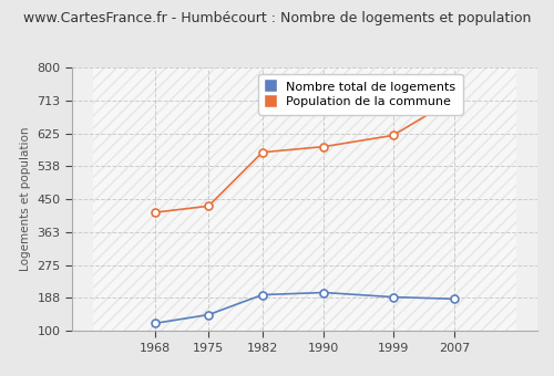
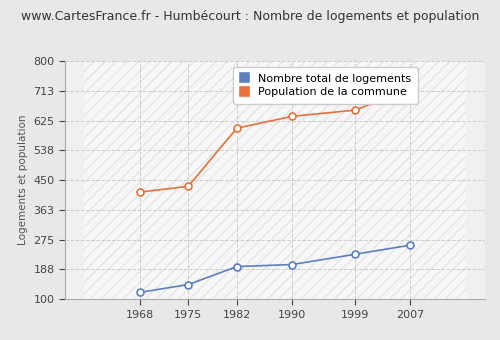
Population de la commune/1982: 575 -> 603
Population de la commune/1990: 590 -> 638
Nombre total de logements/1999: 190 -> 232
Population de la commune/1999: 620 -> 656
Nombre total de logements/2007: 185 -> 259
